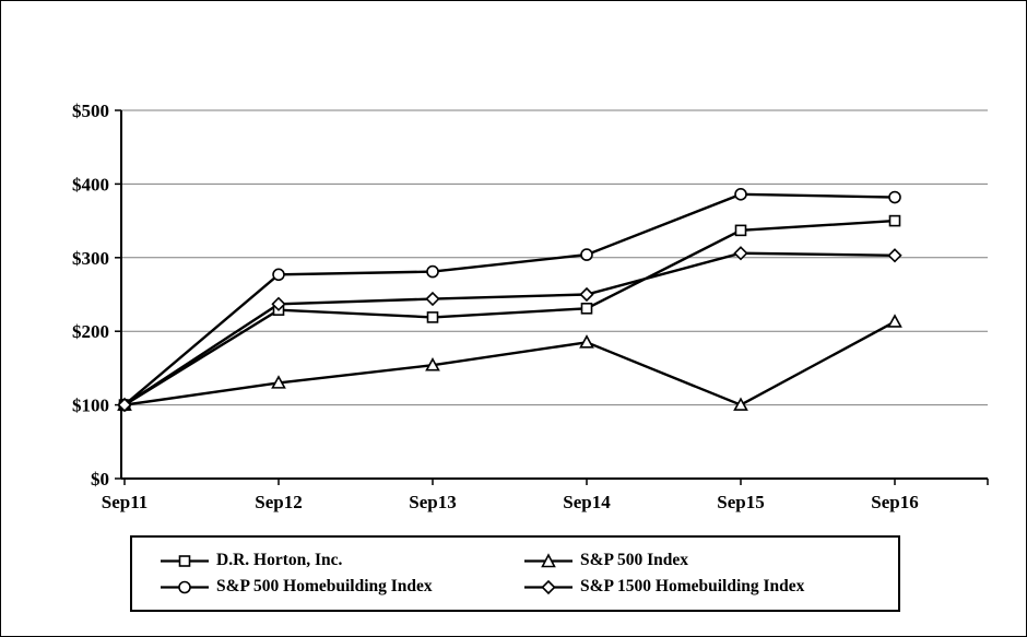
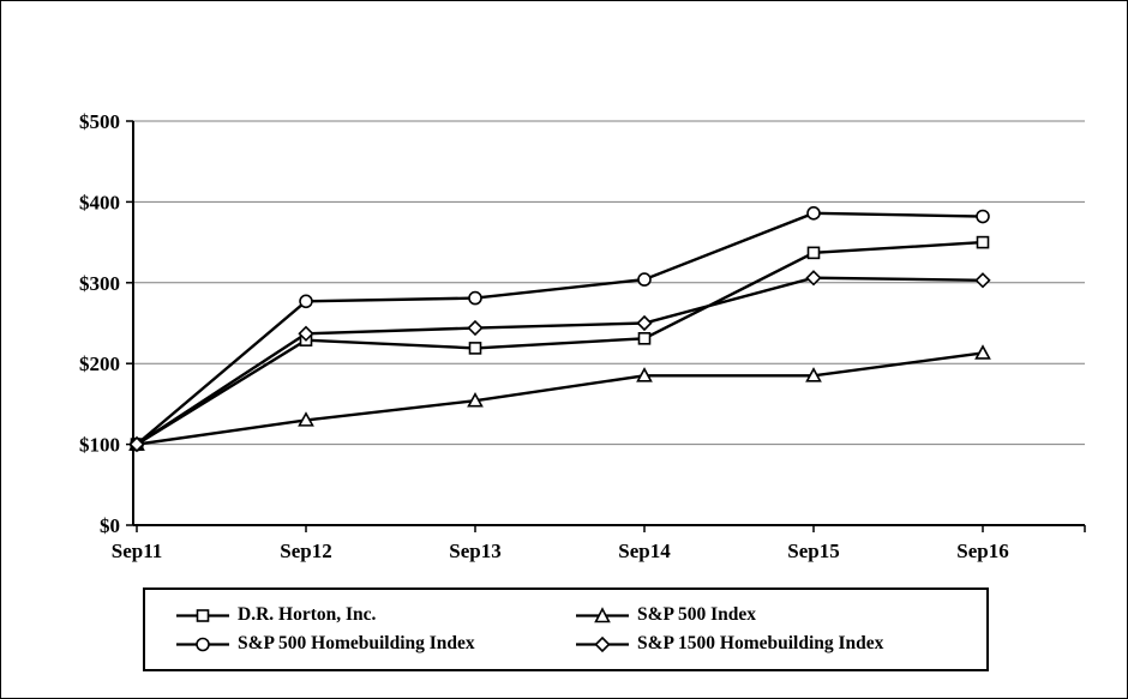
S&P 500 Index/Sep15: $100 -> $180
